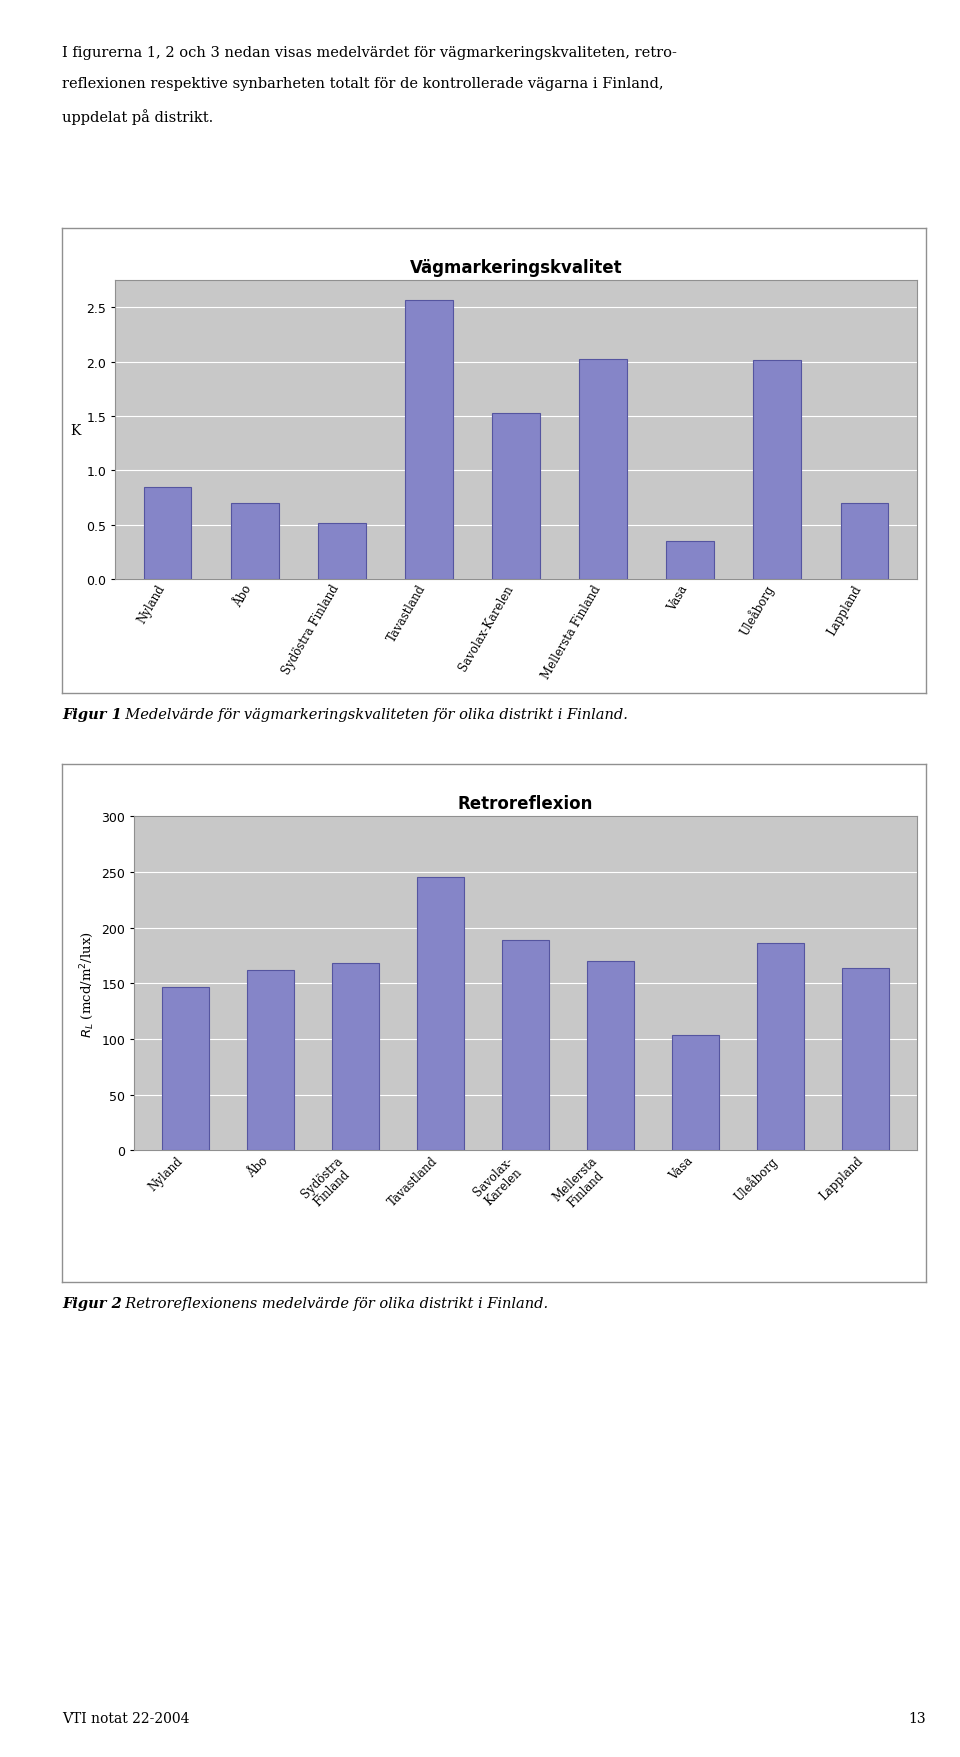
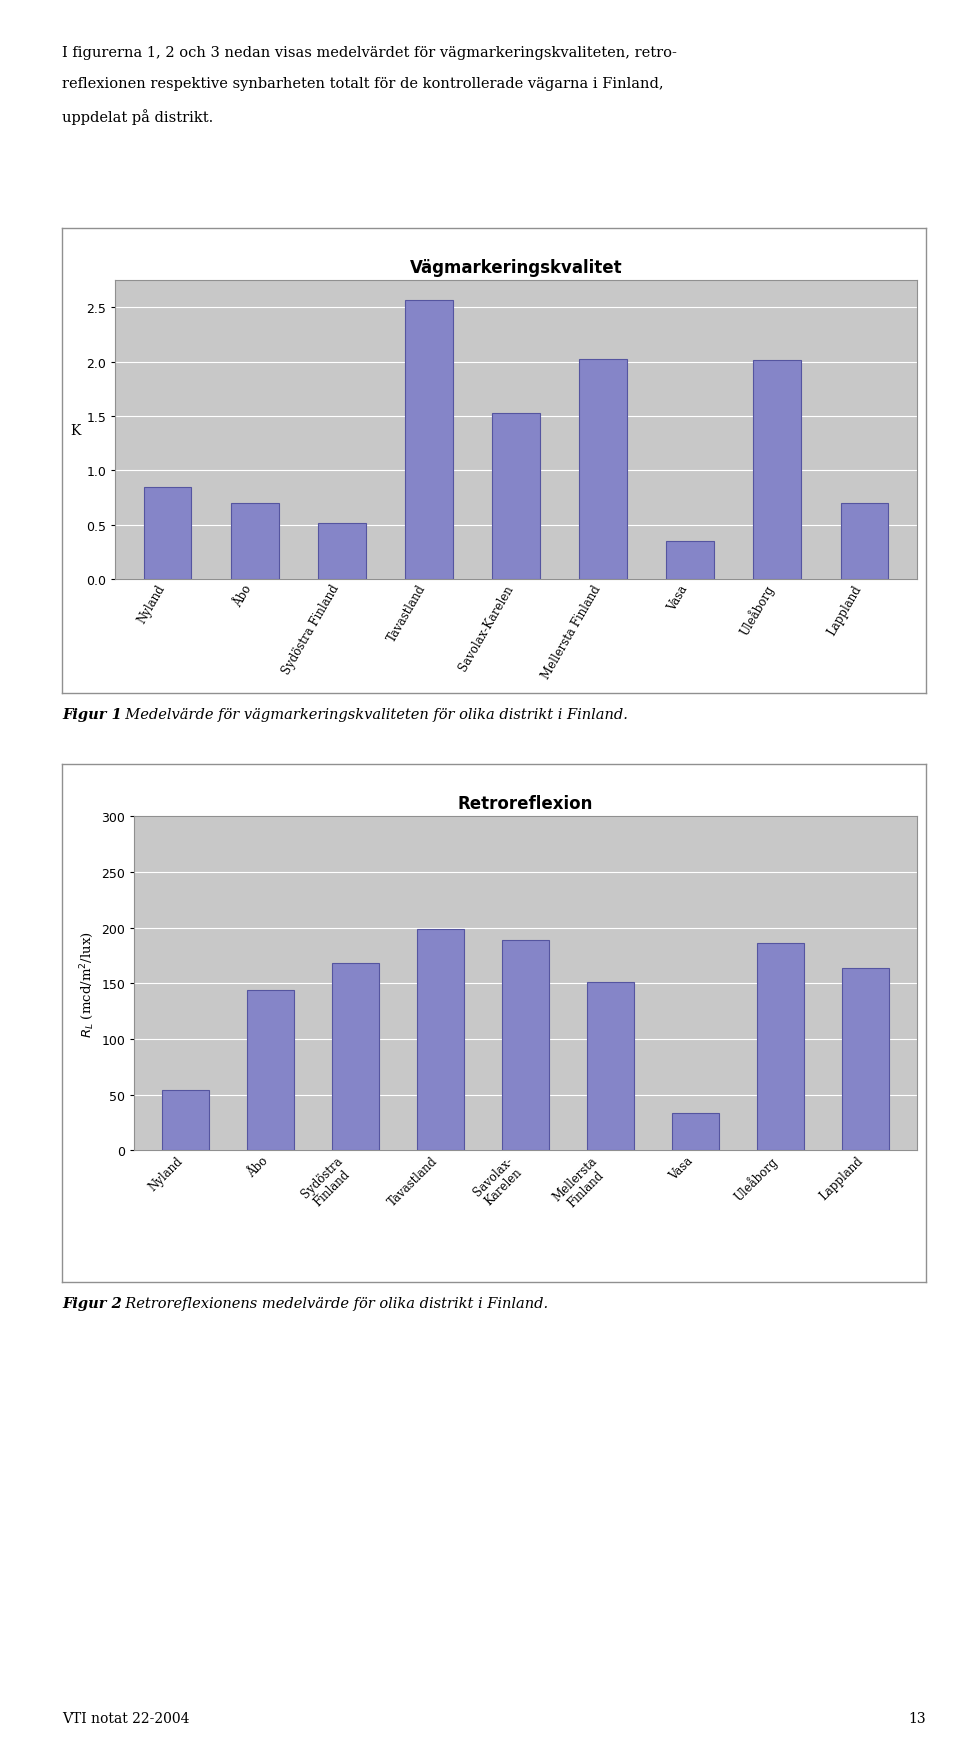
Retroreflexion/Nyland: 147 -> 54
Retroreflexion/Åbo: 162 -> 144
Retroreflexion/Tavastland: 246 -> 199
Retroreflexion/Mellersta Finland: 170 -> 151
Retroreflexion/Vasa: 104 -> 34
